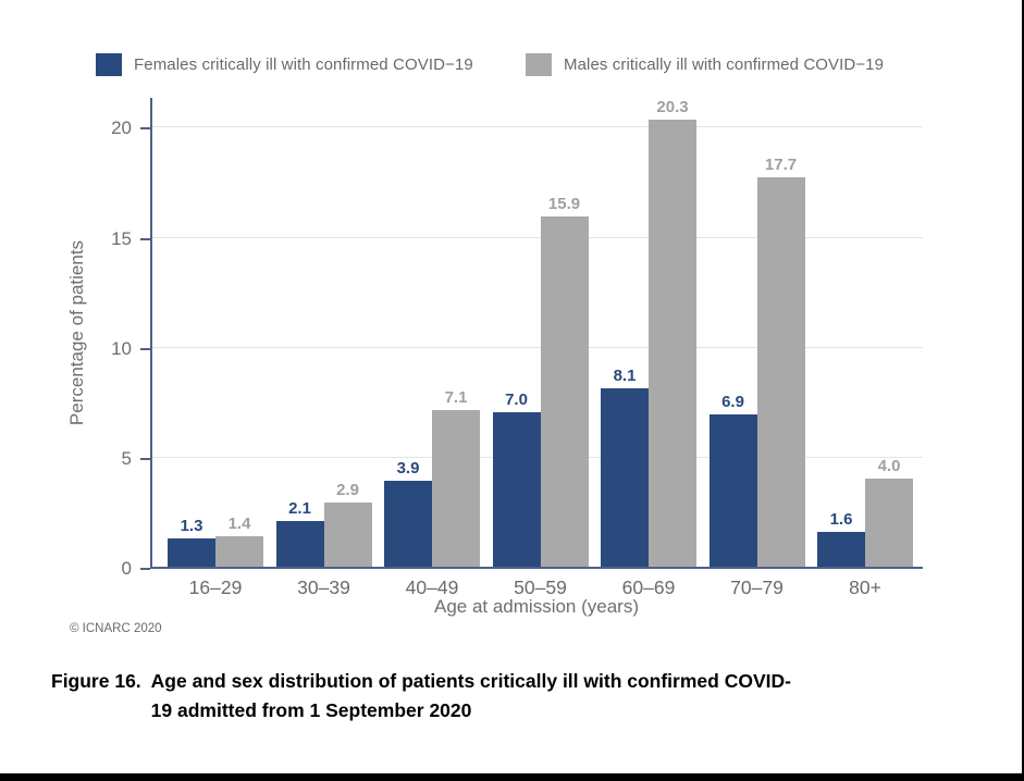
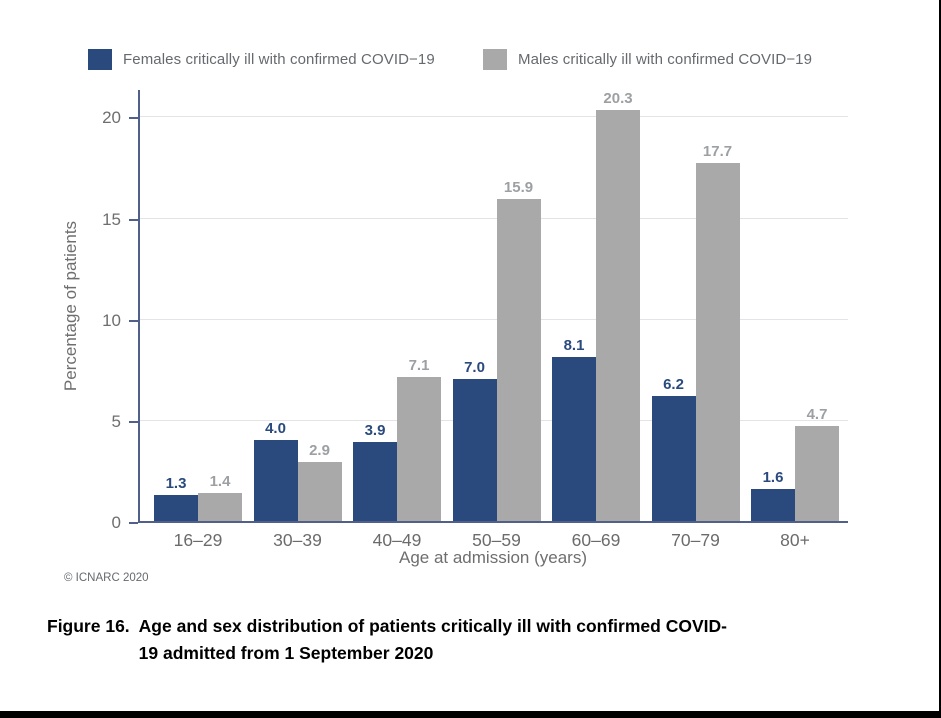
Females critically ill with confirmed COVID−19/30–39: 2.1 -> 4.0
Females critically ill with confirmed COVID−19/70–79: 6.9 -> 6.2
Males critically ill with confirmed COVID−19/80+: 4.0 -> 4.7
